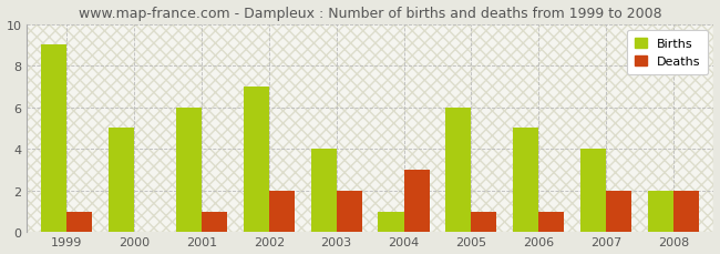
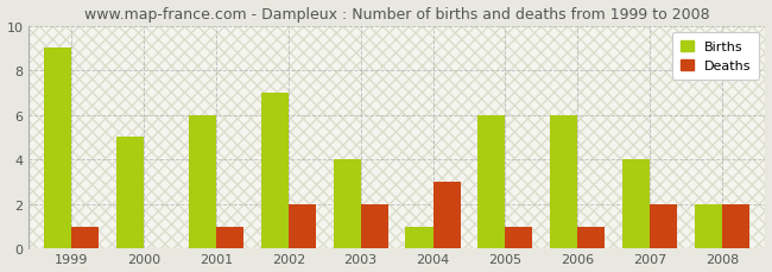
Births/2006: 5 -> 6
